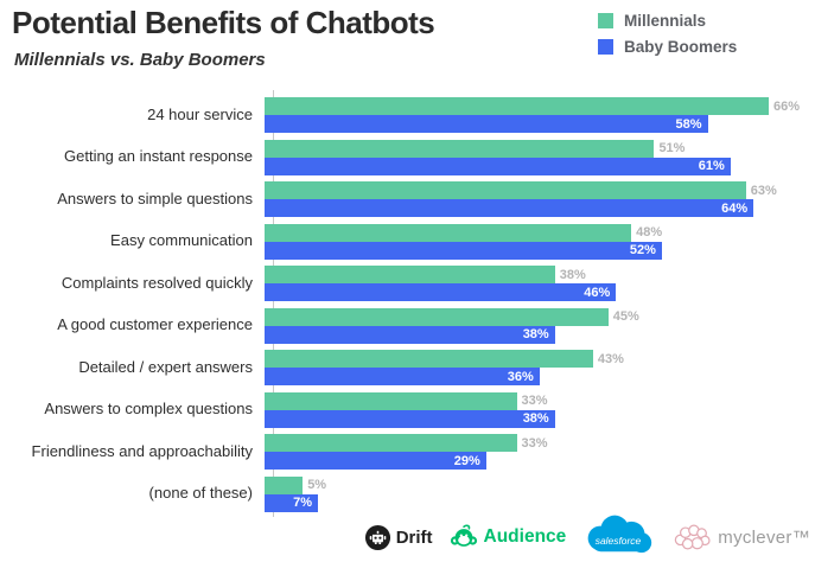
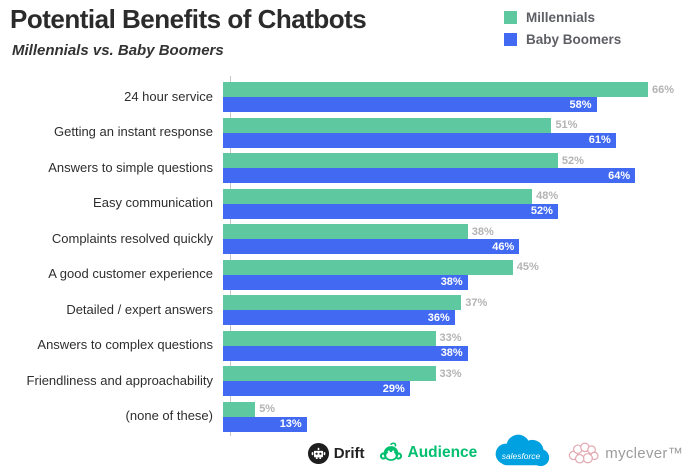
Millennials/Answers to simple questions: 63% -> 52%
Millennials/Detailed / expert answers: 43% -> 37%
Baby Boomers/(none of these): 7% -> 13%
